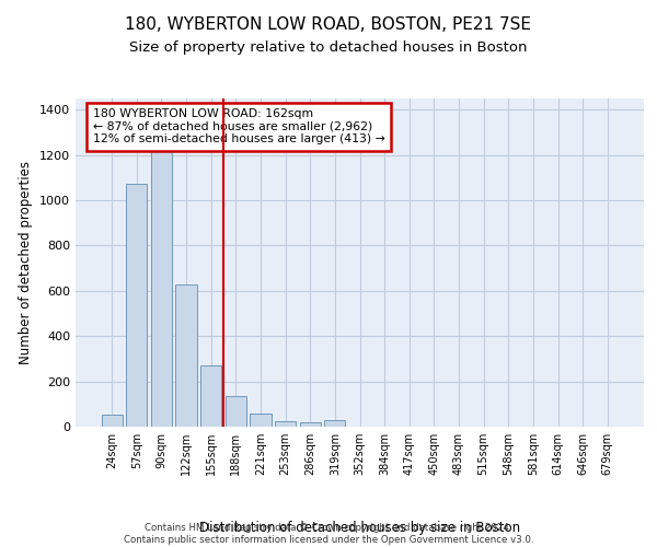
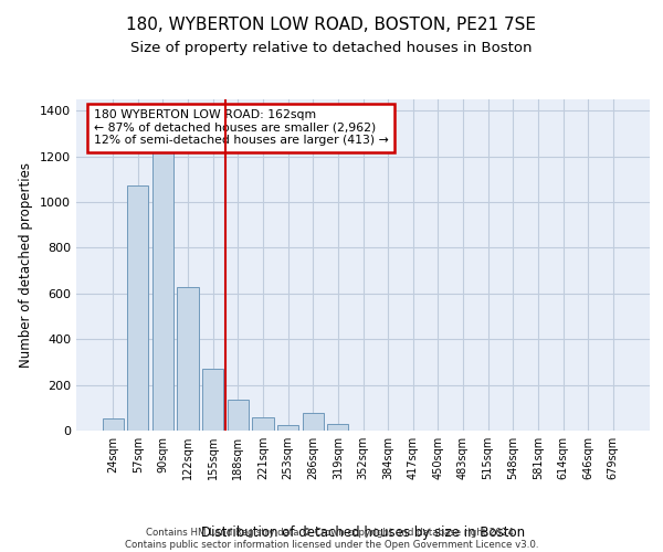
286sqm: 20 -> 75
